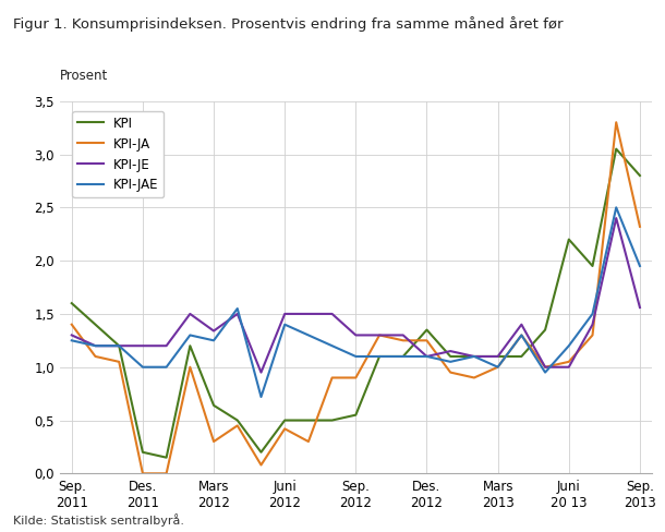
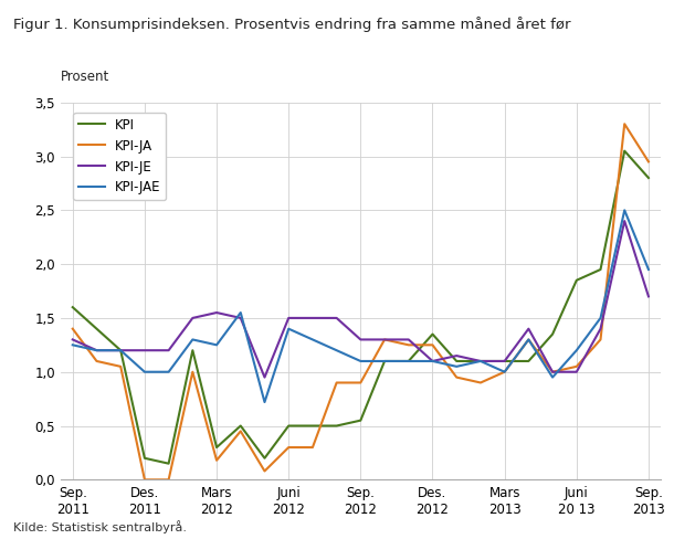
KPI/Mars 2012: 0,64 -> 0,30
KPI-JA/Mars 2012: 0,30 -> 0,18
KPI-JE/Mars 2012: 1,34 -> 1,55
KPI-JA/Juni 2012: 0,42 -> 0,30
KPI/Juni 20 13: 2,20 -> 1,85
KPI-JA/Sep. 2013: 2,32 -> 2,95
KPI-JE/Sep. 2013: 1,56 -> 1,70
